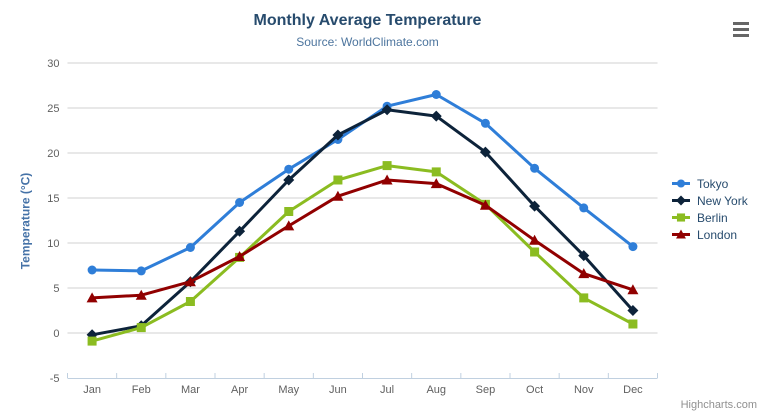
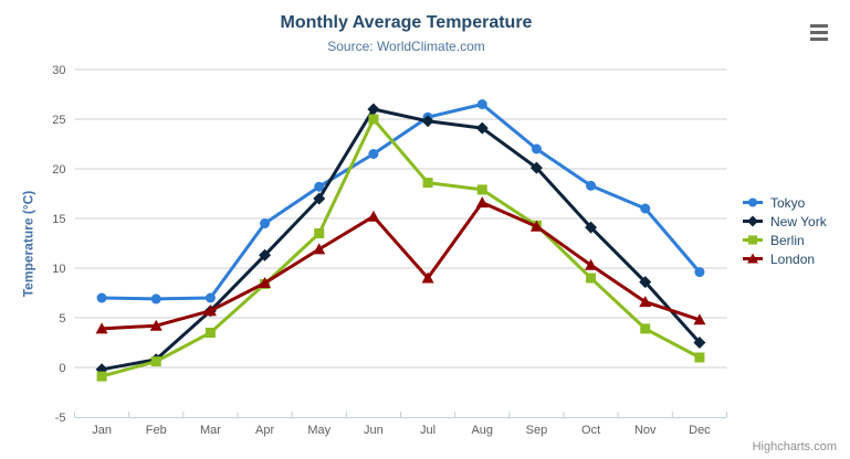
Tokyo/Mar: 10 -> 7
New York/Jun: 22 -> 26
Berlin/Jun: 17 -> 25
London/Jul: 17 -> 9
Tokyo/Sep: 23 -> 22
Tokyo/Nov: 14 -> 16
